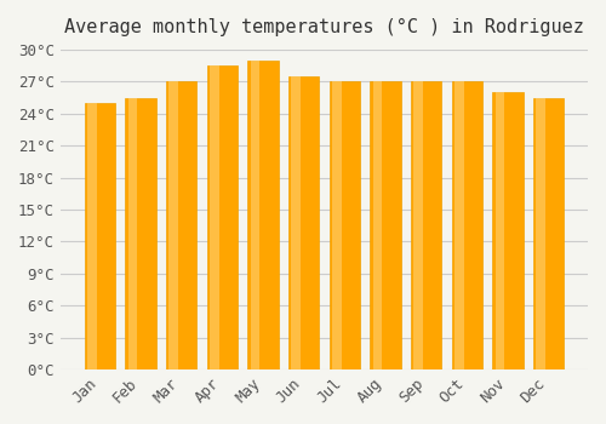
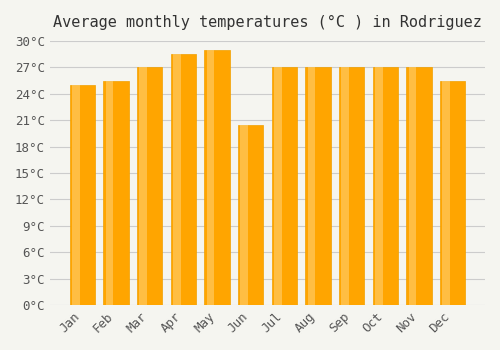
Jun: 27.5°C -> 20.4°C
Nov: 26.0°C -> 27.0°C
